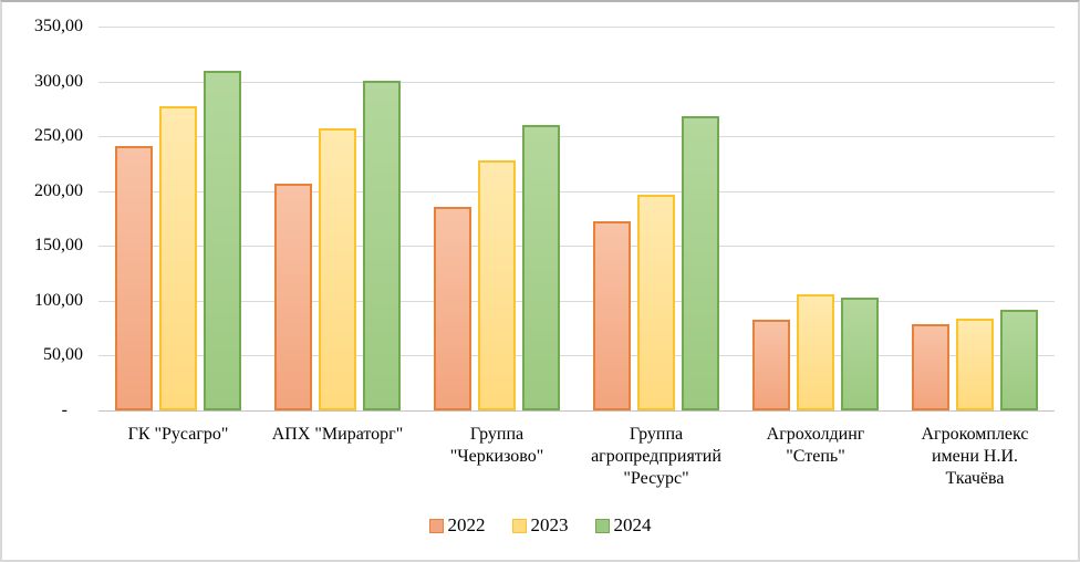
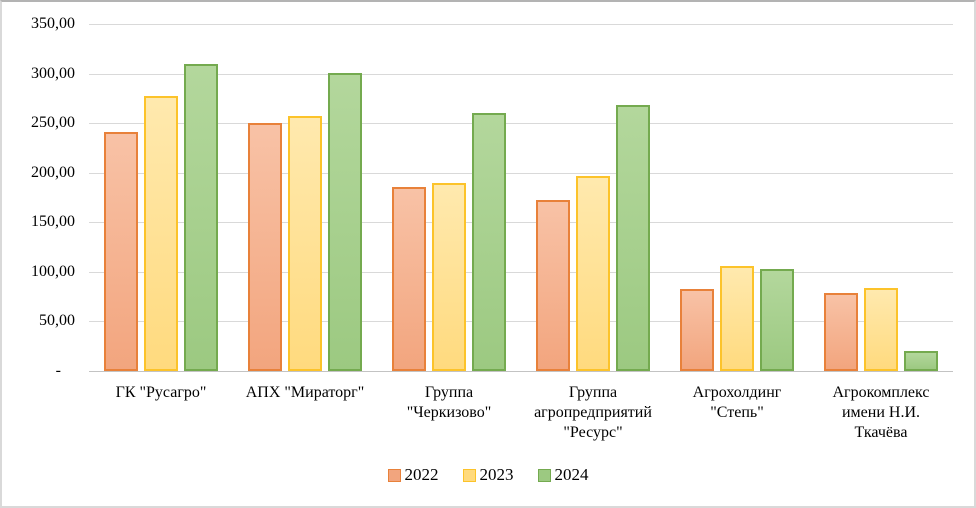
2022/АПХ "Мираторг": 210 -> 250
2023/Группа "Черкизово": 230 -> 190
2024/Агрокомплекс имени Н.И. Ткачёва: 90 -> 20
